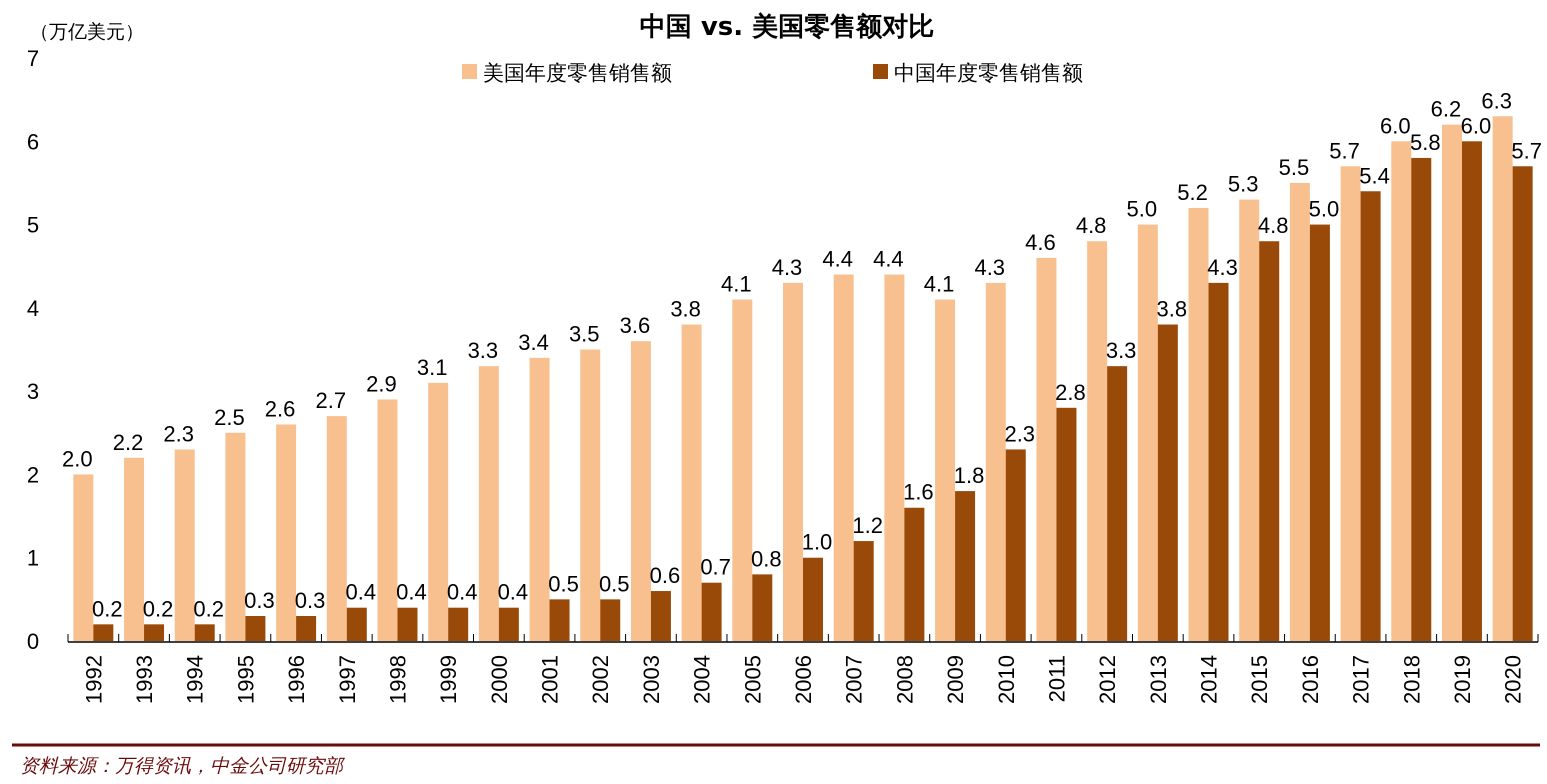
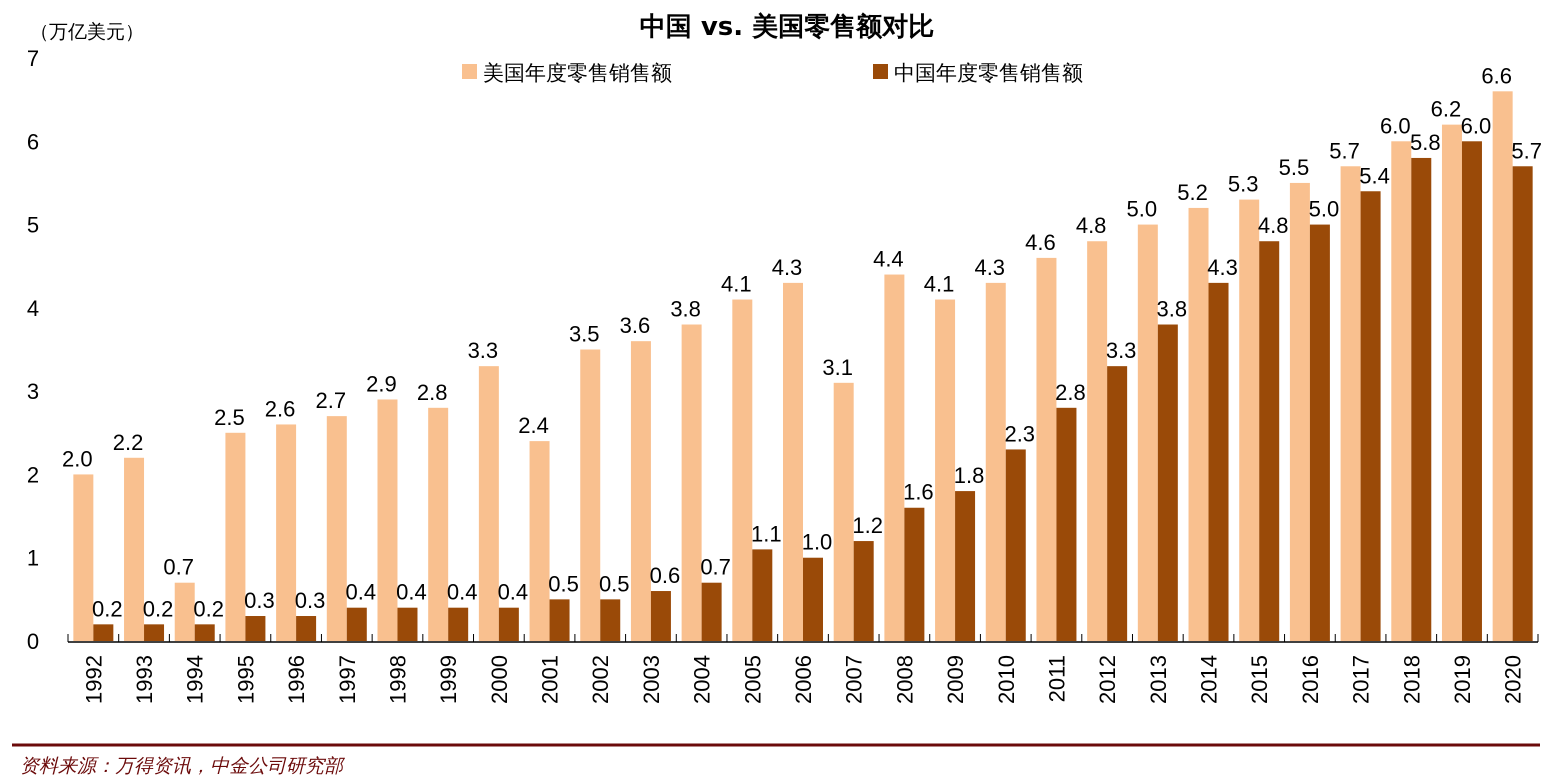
美国年度零售销售额/1994: 2.3 -> 0.7
美国年度零售销售额/1999: 3.1 -> 2.8
美国年度零售销售额/2001: 3.4 -> 2.4
中国年度零售销售额/2005: 0.8 -> 1.1
美国年度零售销售额/2007: 4.4 -> 3.1
美国年度零售销售额/2020: 6.3 -> 6.6
